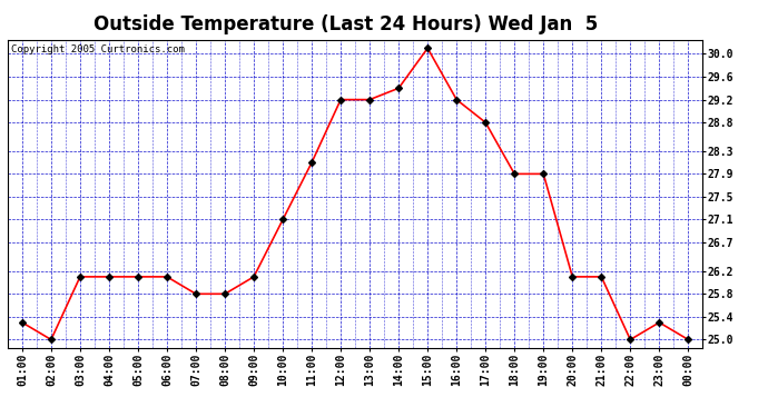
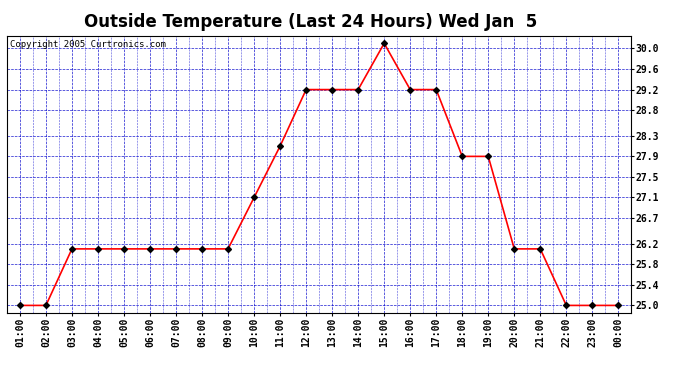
01:00: 25.3 -> 25.0
07:00: 25.8 -> 26.1
08:00: 25.8 -> 26.1
14:00: 29.4 -> 29.2
17:00: 28.8 -> 29.2
23:00: 25.3 -> 25.0
